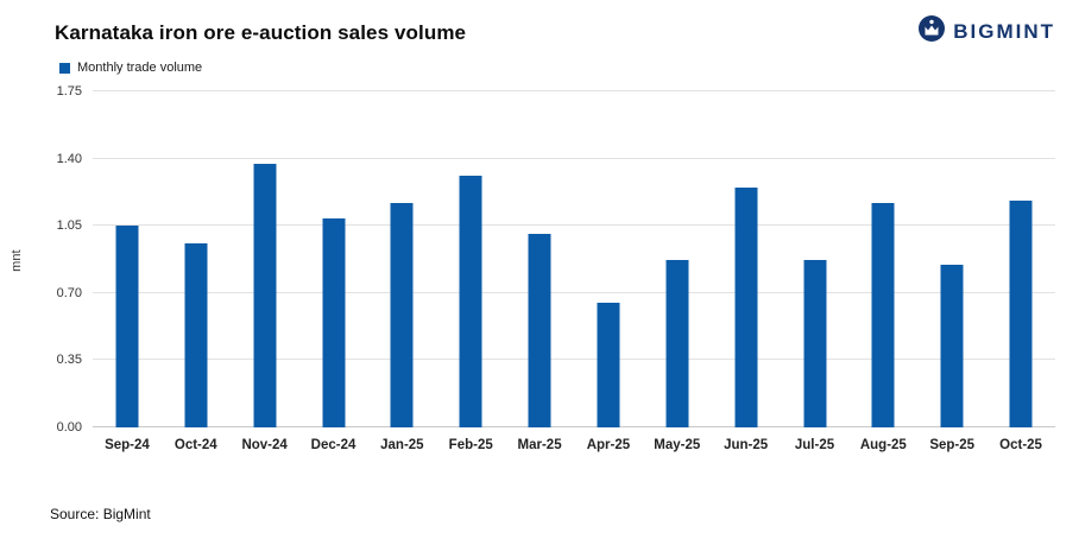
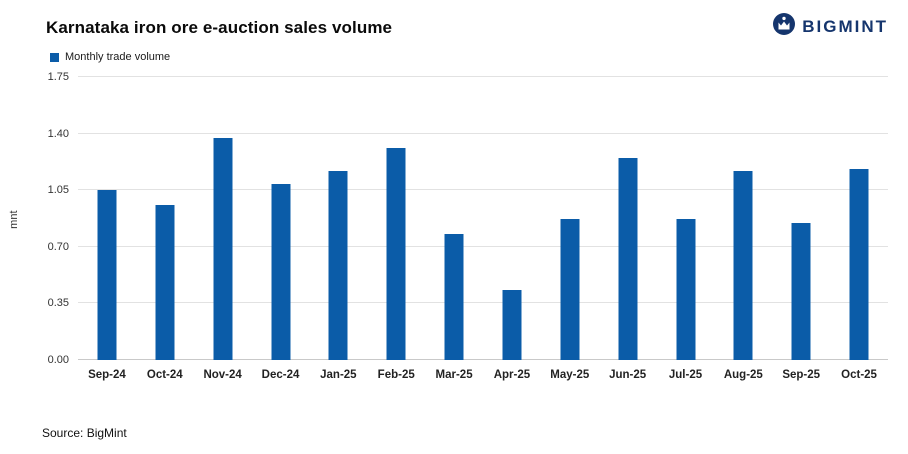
Mar-25: 1.01 -> 0.78
Apr-25: 0.65 -> 0.43
